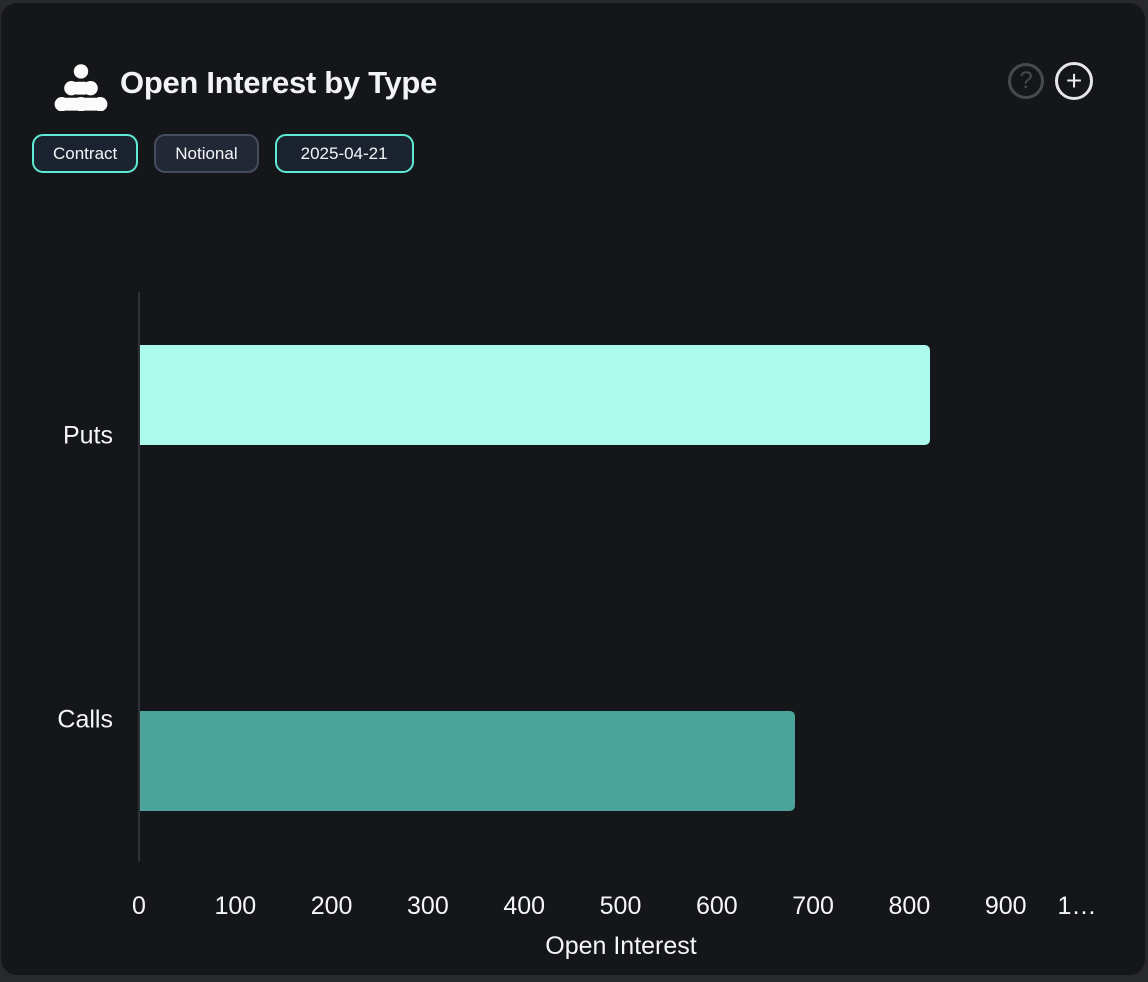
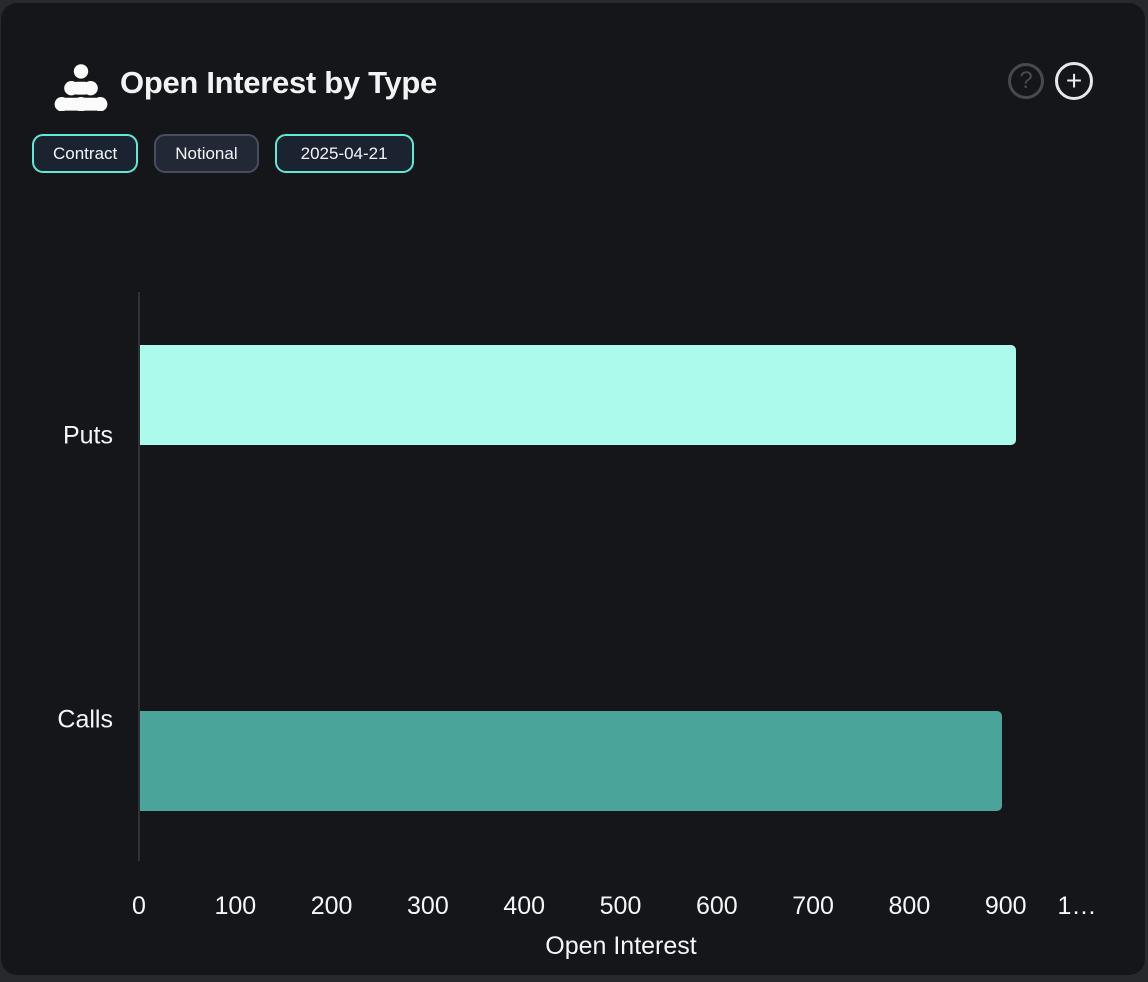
Puts/Puts: 820 -> 910
Calls/Calls: 680 -> 900
